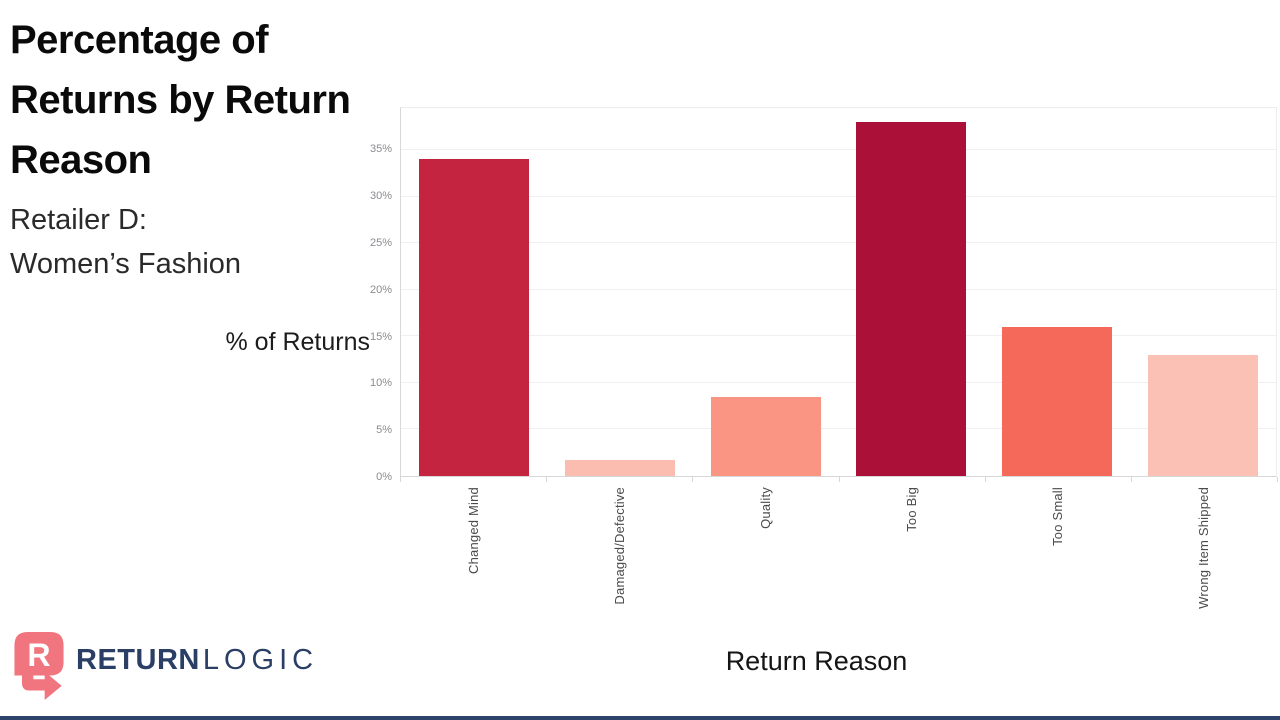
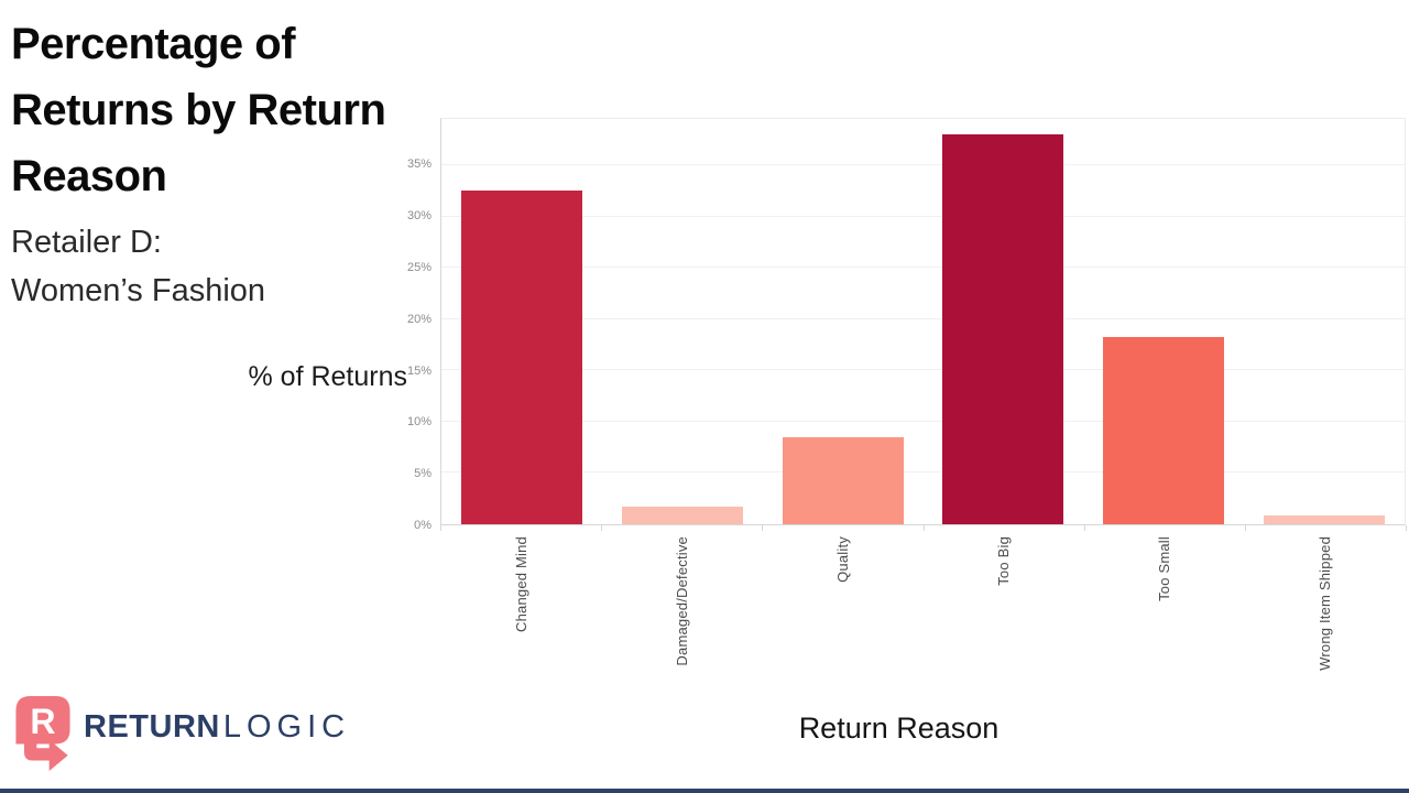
Changed Mind: 34% -> 32%
Too Small: 16% -> 18%
Wrong Item Shipped: 13% -> 1%
